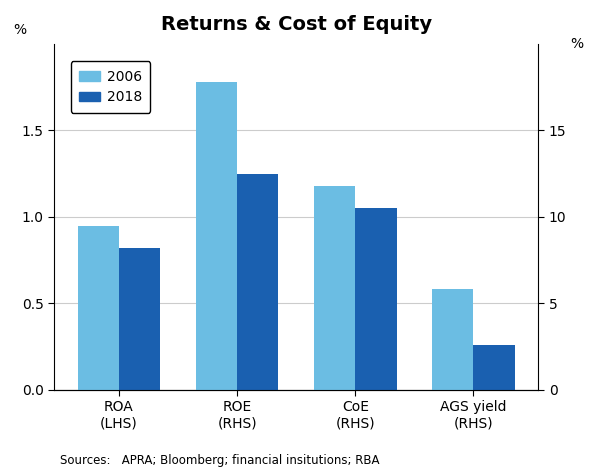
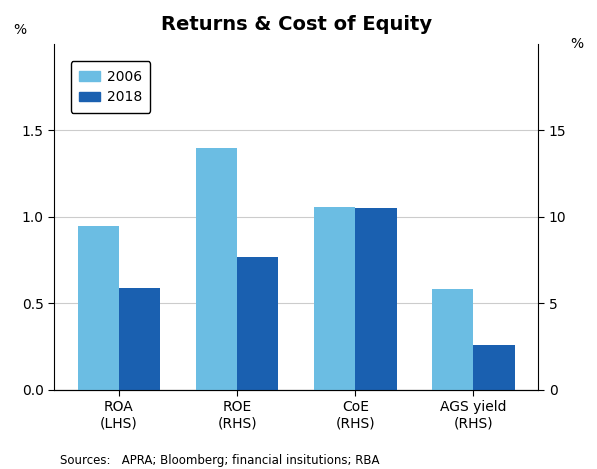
2018/ROA (LHS): 0.82 -> 0.59
2006/ROE (RHS): 1.78 -> 1.40
2018/ROE (RHS): 1.25 -> 0.77
2006/CoE (RHS): 1.18 -> 1.06
